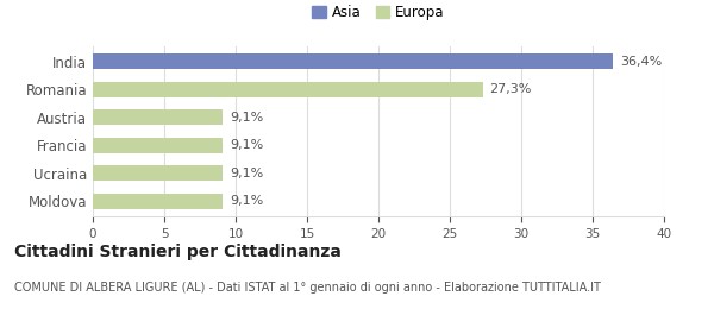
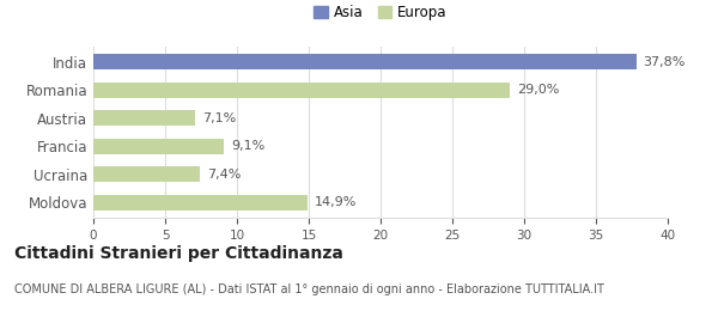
India: 36,4% -> 37,8%
Romania: 27,3% -> 29,0%
Austria: 9,1% -> 7,1%
Ucraina: 9,1% -> 7,4%
Moldova: 9,1% -> 14,9%
